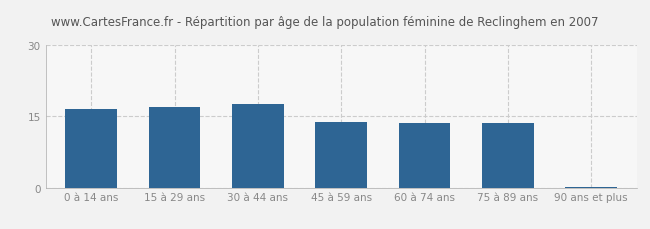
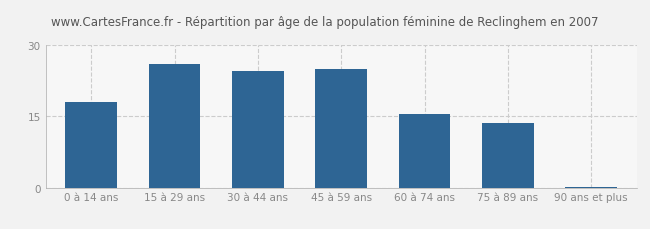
0 à 14 ans: 16.5 -> 18.0
15 à 29 ans: 17.0 -> 26.0
30 à 44 ans: 17.5 -> 24.5
45 à 59 ans: 13.9 -> 25.0
60 à 74 ans: 13.5 -> 15.5
